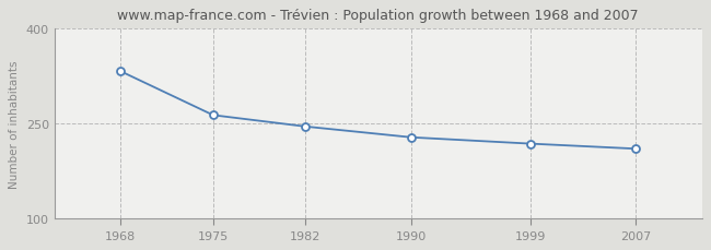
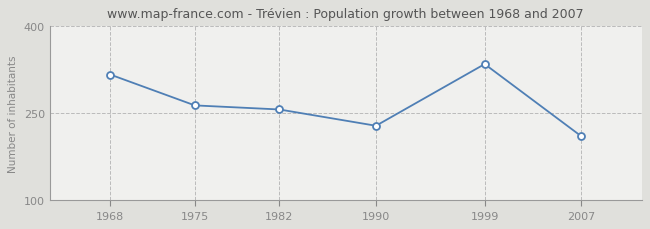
1968: 332 -> 316
1982: 245 -> 256
1999: 218 -> 334
